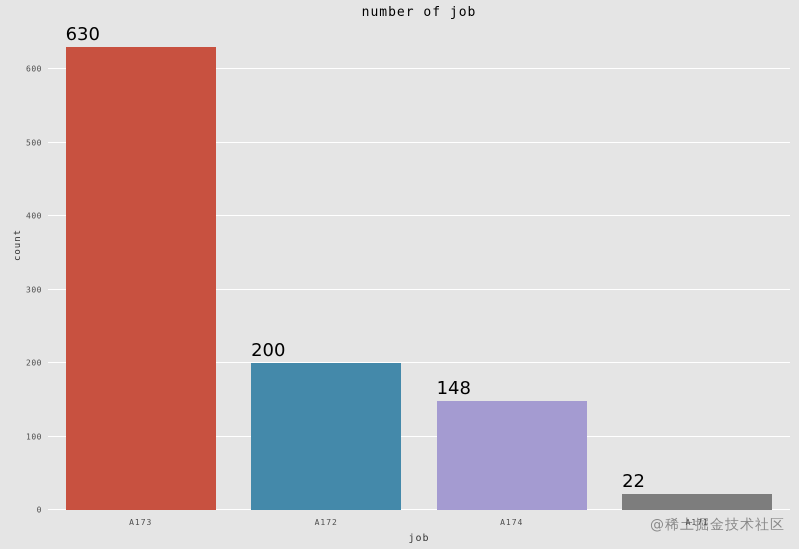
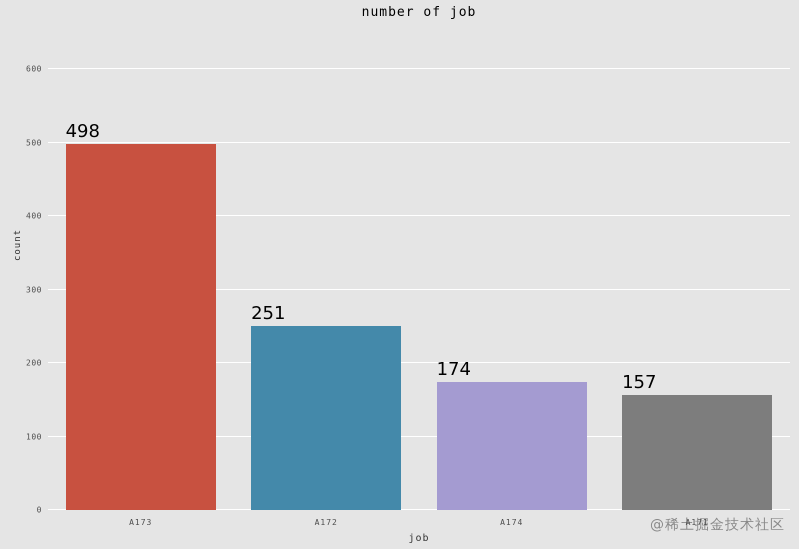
A173: 630 -> 498
A172: 200 -> 251
A174: 148 -> 174
A171: 22 -> 157
